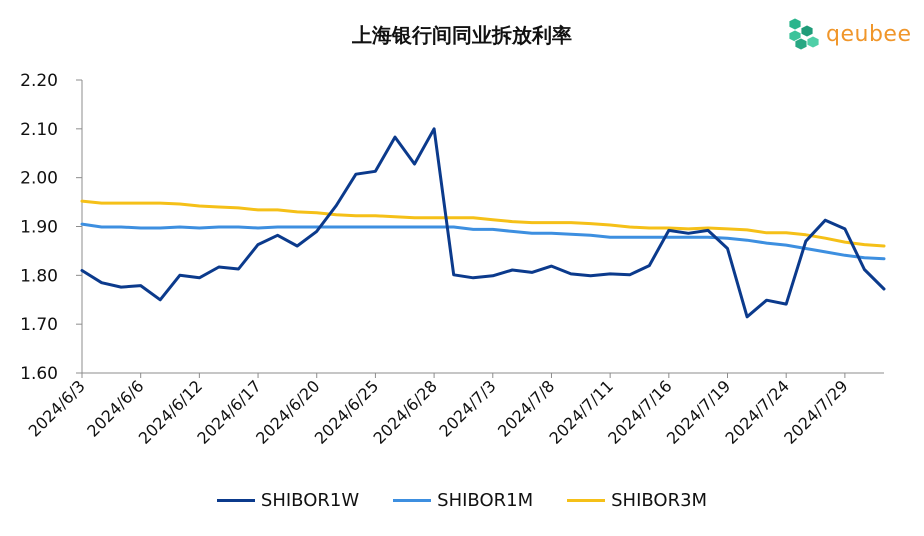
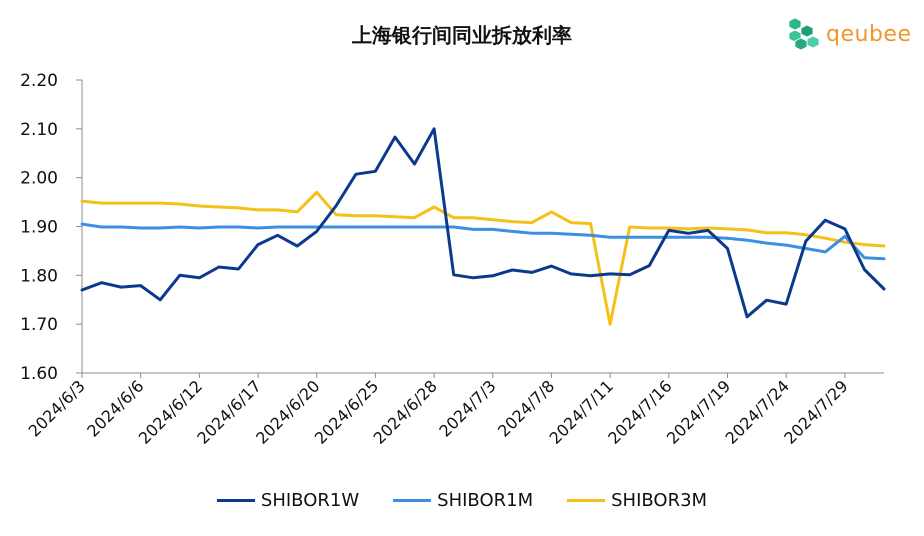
SHIBOR1W/2024/6/3: 1.81 -> 1.77
SHIBOR3M/2024/6/20: 1.93 -> 1.97
SHIBOR3M/2024/6/28: 1.92 -> 1.94
SHIBOR3M/2024/7/8: 1.91 -> 1.93
SHIBOR3M/2024/7/11: 1.90 -> 1.70
SHIBOR1M/2024/7/29: 1.84 -> 1.88
